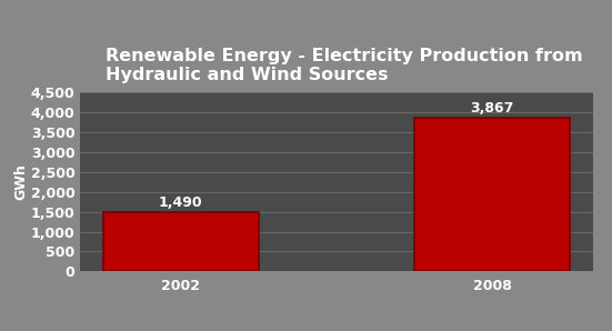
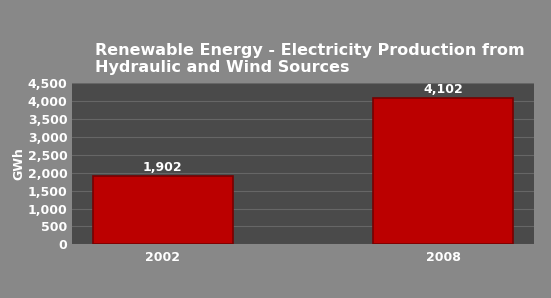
2002: 1,490 -> 1,902
2008: 3,867 -> 4,102
